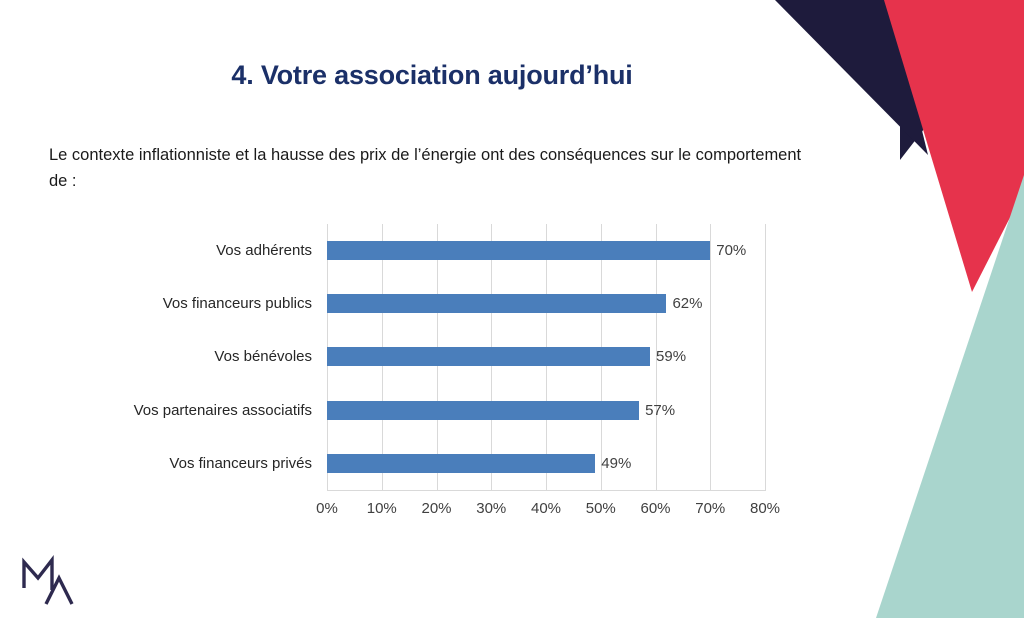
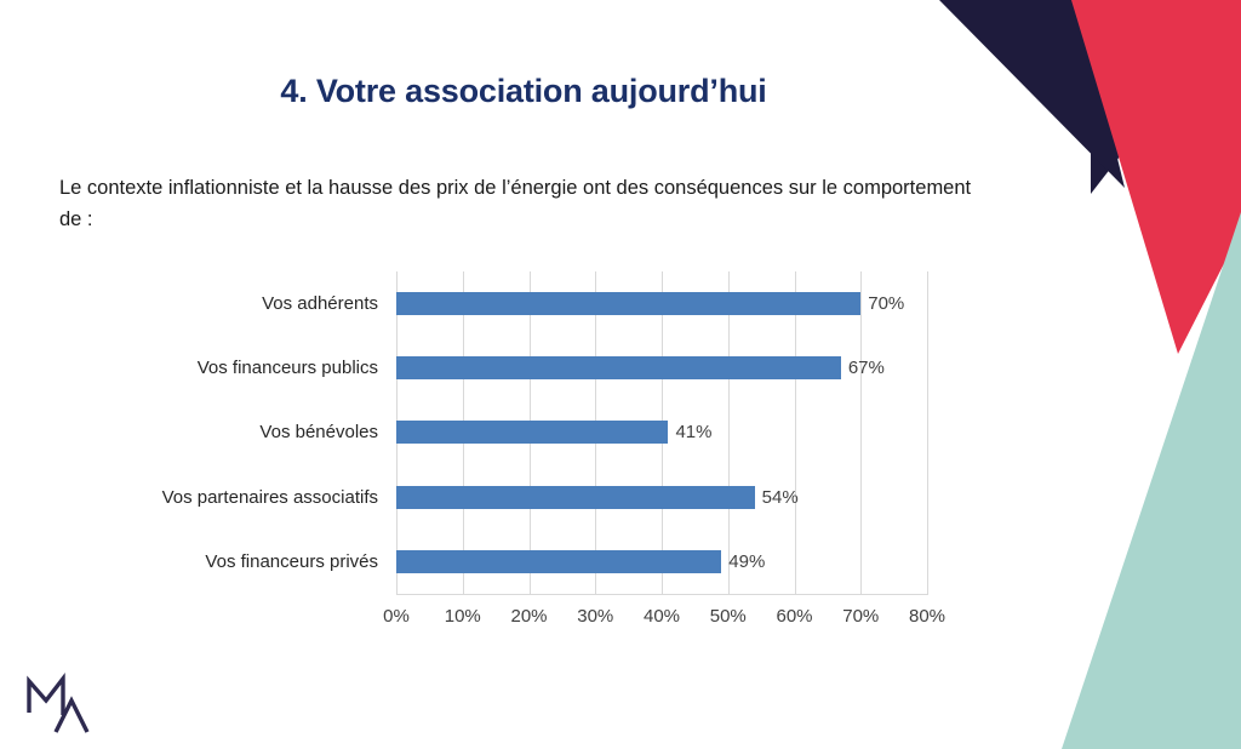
Vos financeurs publics: 62% -> 67%
Vos bénévoles: 59% -> 41%
Vos partenaires associatifs: 57% -> 54%
